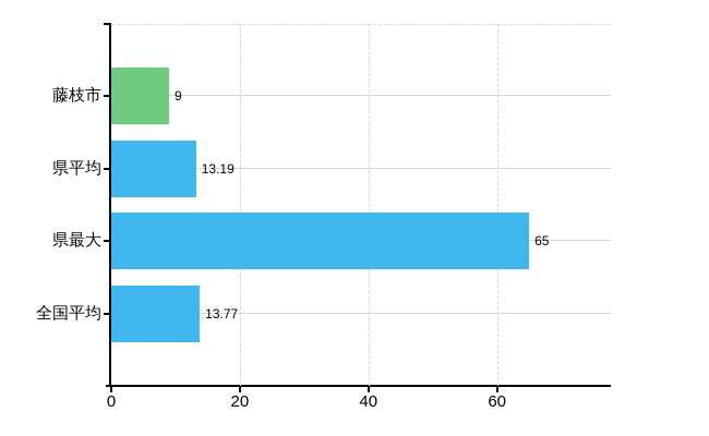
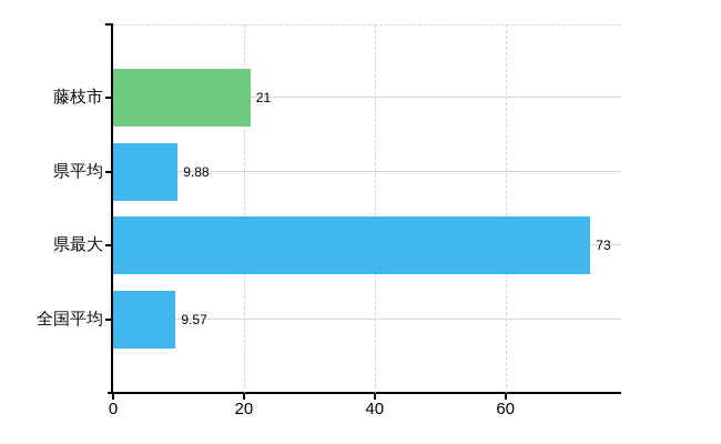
藤枝市: 9 -> 21
県平均: 13.19 -> 9.88
県最大: 65 -> 73
全国平均: 13.77 -> 9.57
